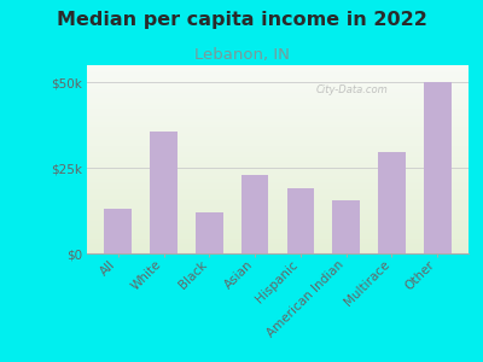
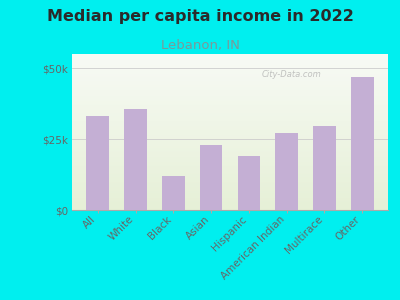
All: $13.0k -> $33.0k
American Indian: $15.5k -> $27.0k
Other: $50.0k -> $47.0k
